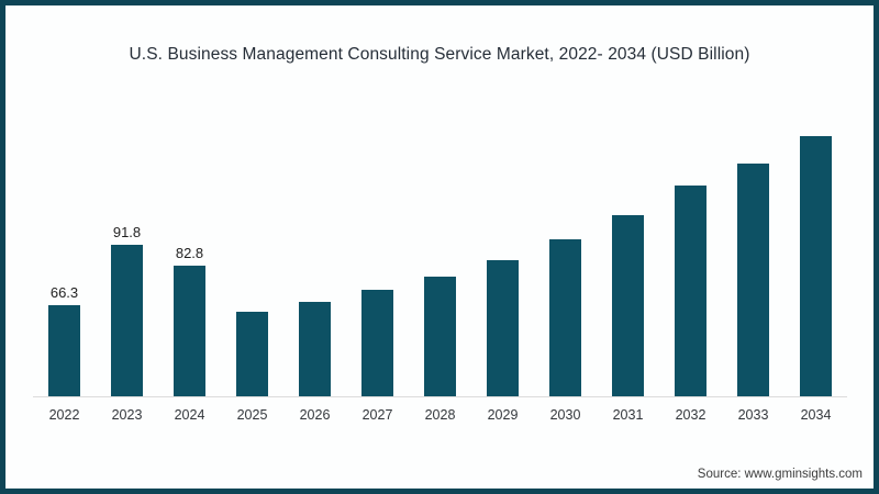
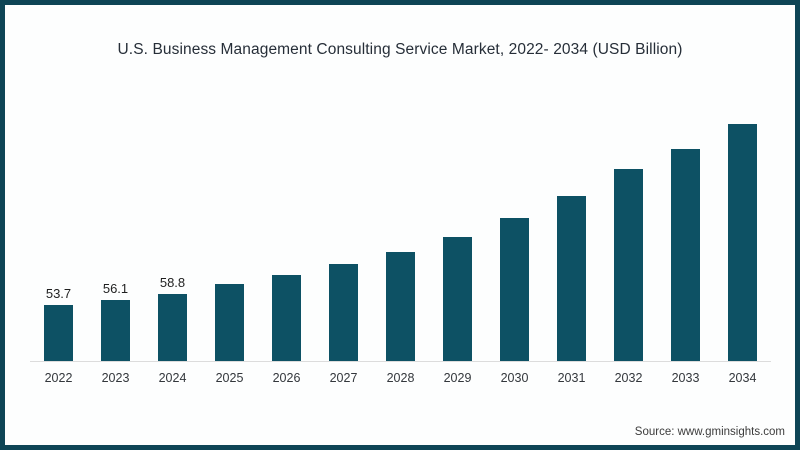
2022: 66.3 -> 53.7
2023: 91.8 -> 56.1
2024: 82.8 -> 58.8
